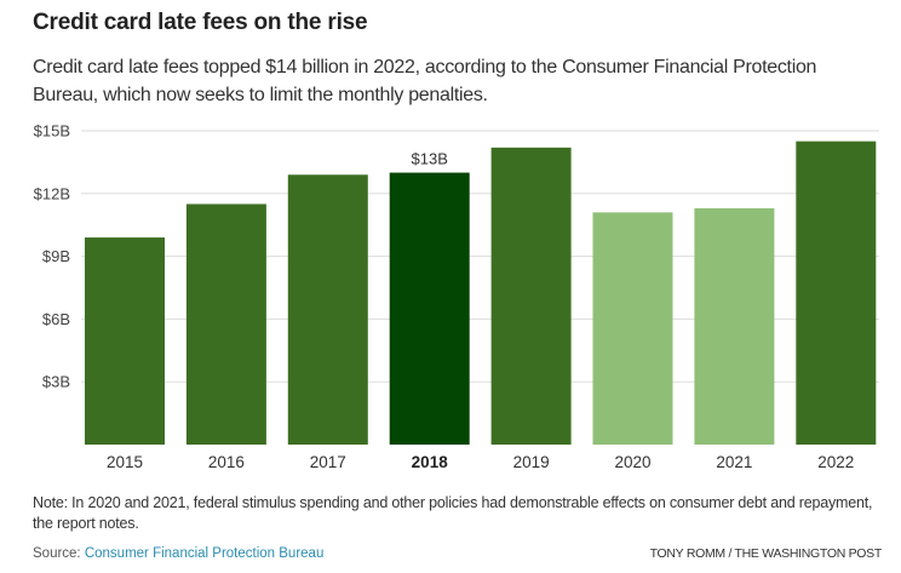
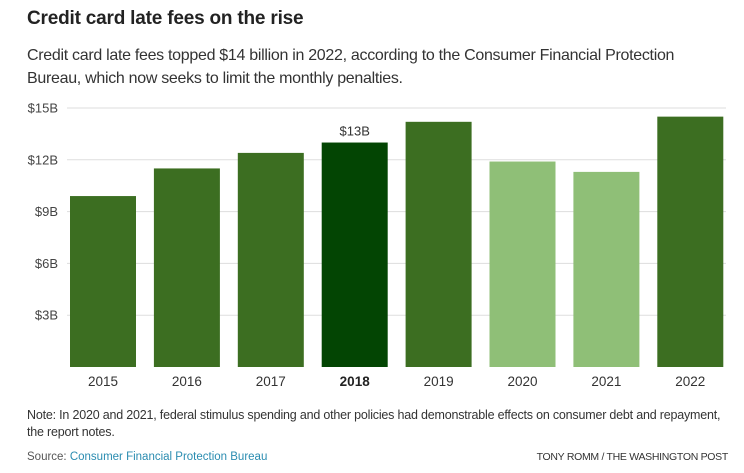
2017: $12.9B -> $12.4B
2020: $11.1B -> $11.9B
